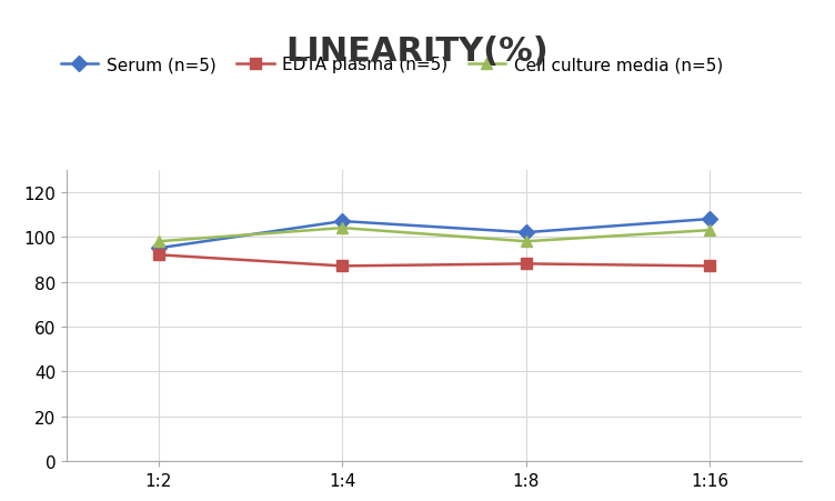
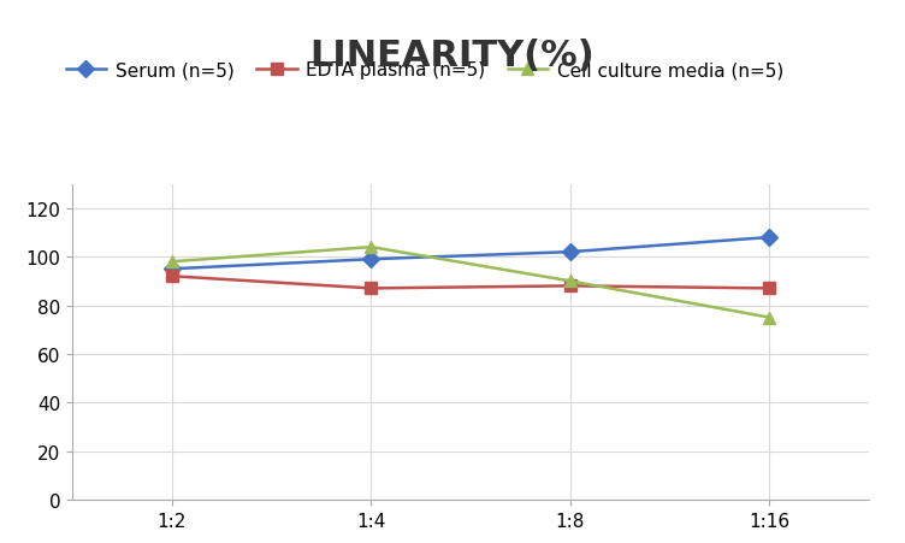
Serum (n=5)/1:4: 107 -> 99
Cell culture media (n=5)/1:8: 98 -> 90
Cell culture media (n=5)/1:16: 103 -> 75
